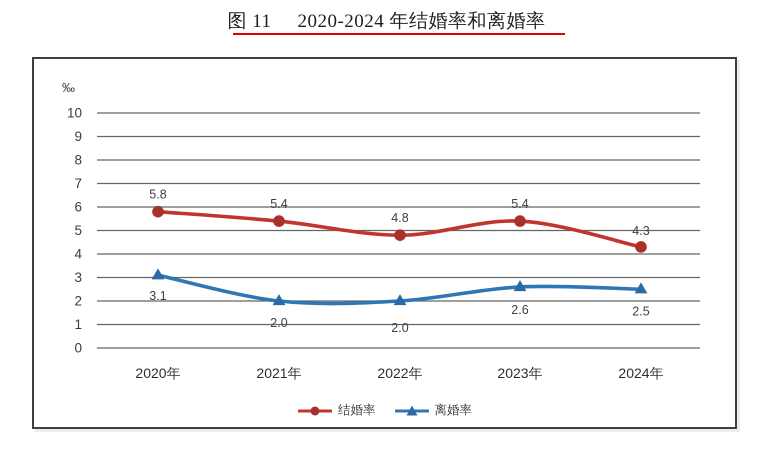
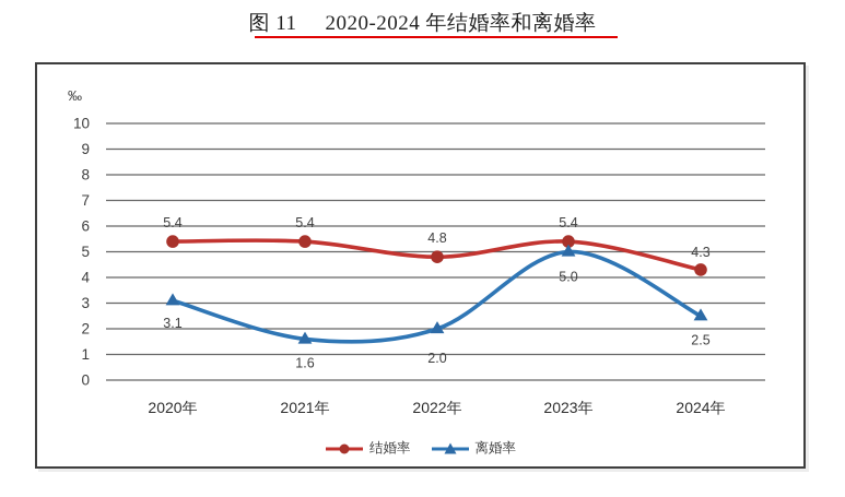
结婚率/2020年: 5.8 -> 5.4
离婚率/2021年: 2.0 -> 1.6
离婚率/2023年: 2.6 -> 5.0
